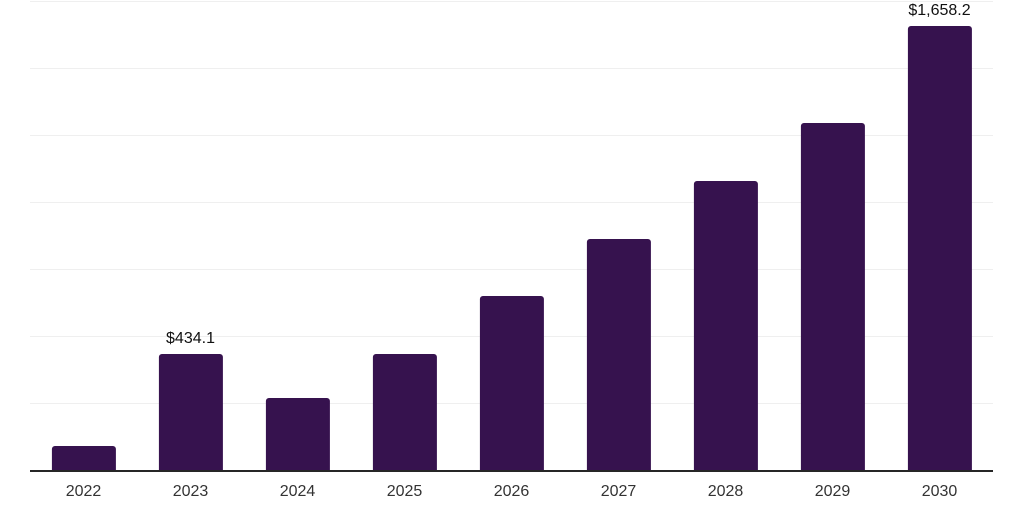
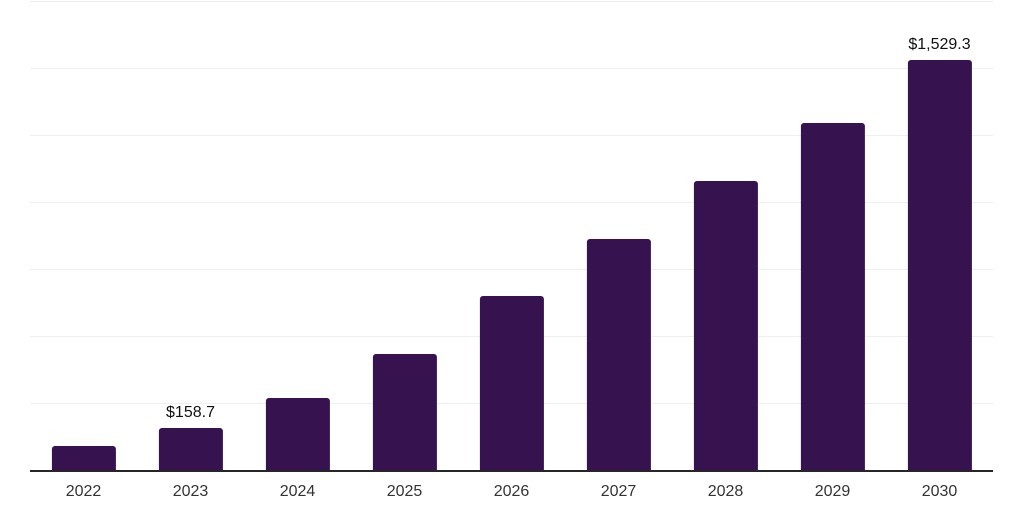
2023: $434.1 -> $158.7
2030: $1,658.2 -> $1,529.3
